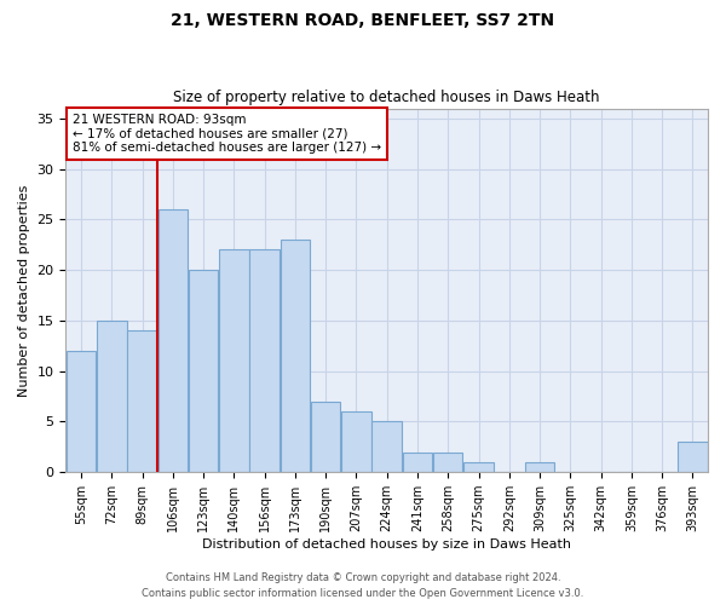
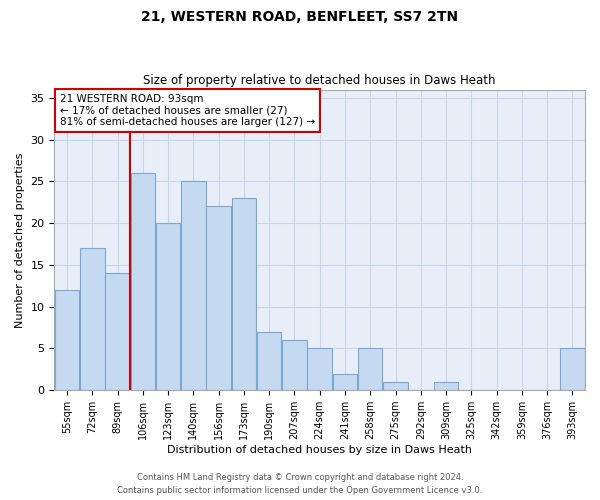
72sqm: 15 -> 17
140sqm: 22 -> 25
258sqm: 2 -> 5
393sqm: 3 -> 5
